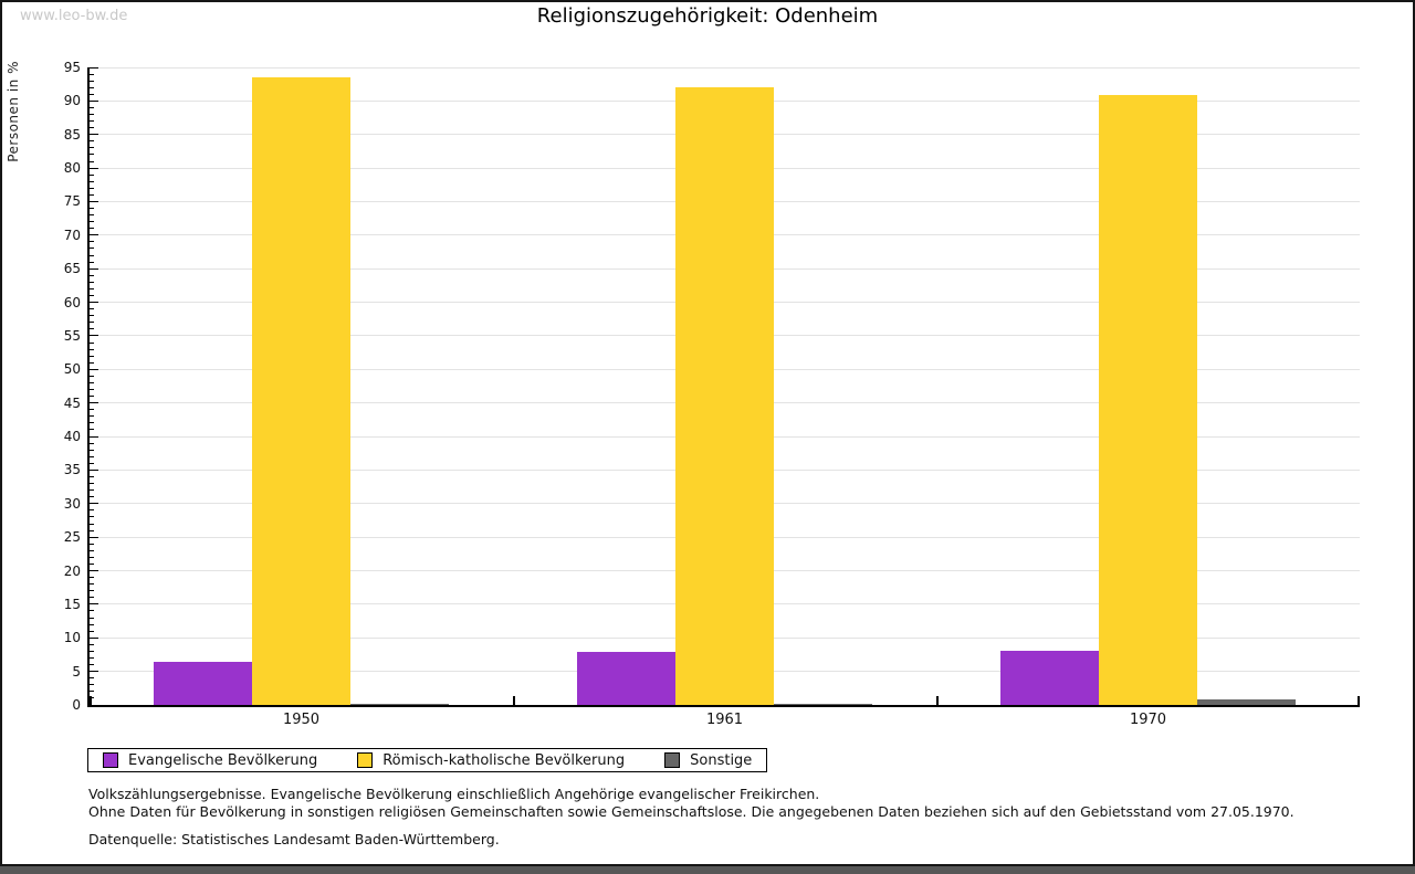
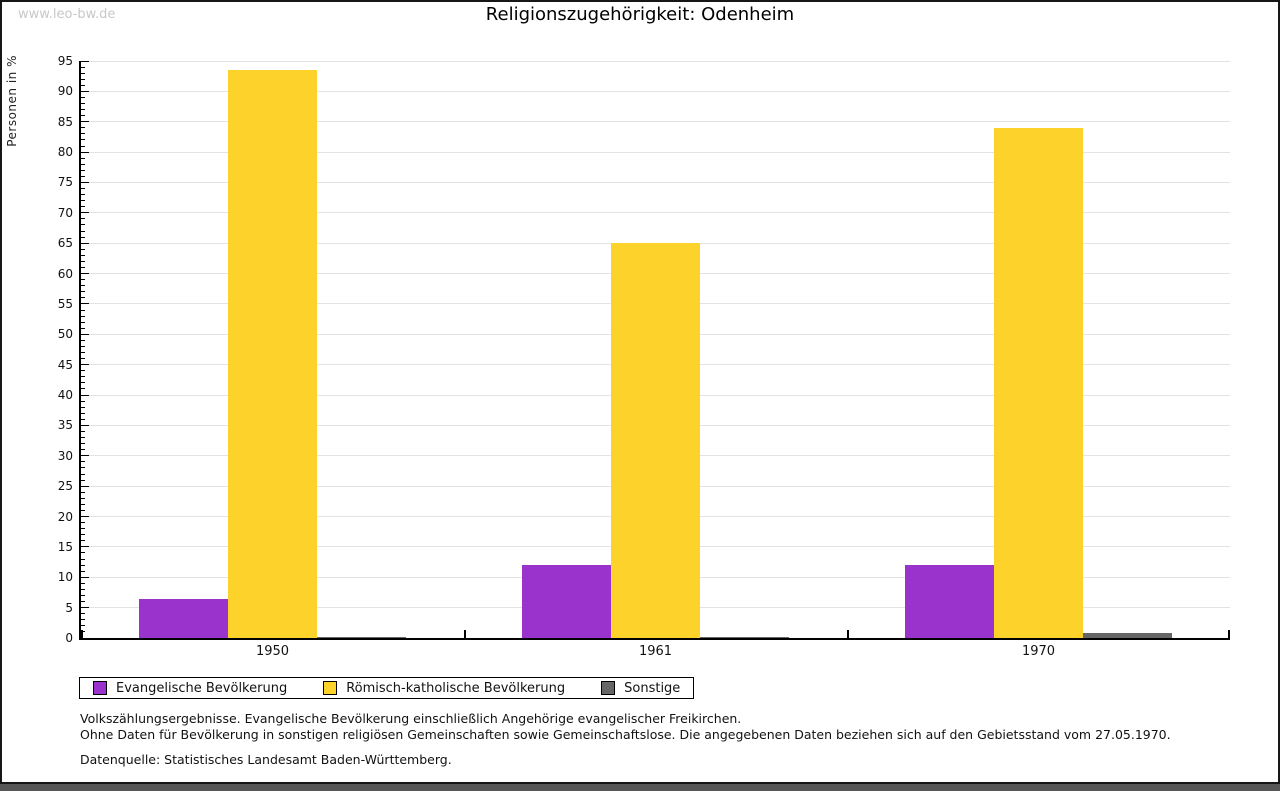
Evangelische Bevölkerung/1961: 8 -> 12
Römisch-katholische Bevölkerung/1961: 92 -> 65
Evangelische Bevölkerung/1970: 8 -> 12
Römisch-katholische Bevölkerung/1970: 91 -> 84
